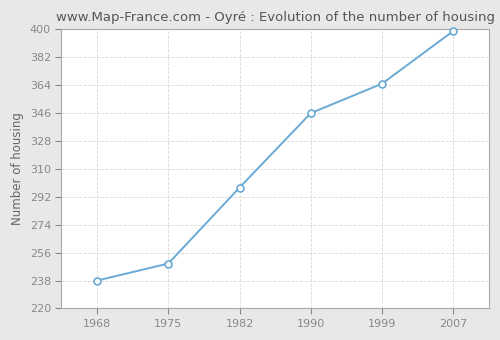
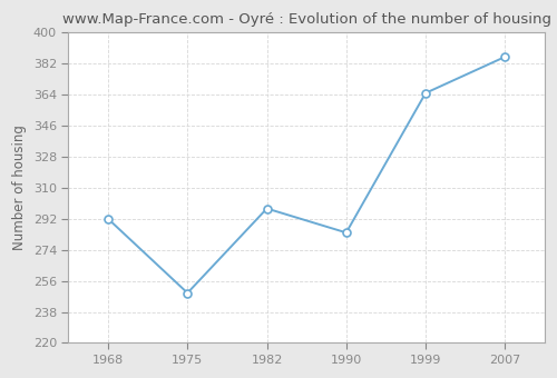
1968: 238 -> 292
1990: 346 -> 284
2007: 399 -> 386
